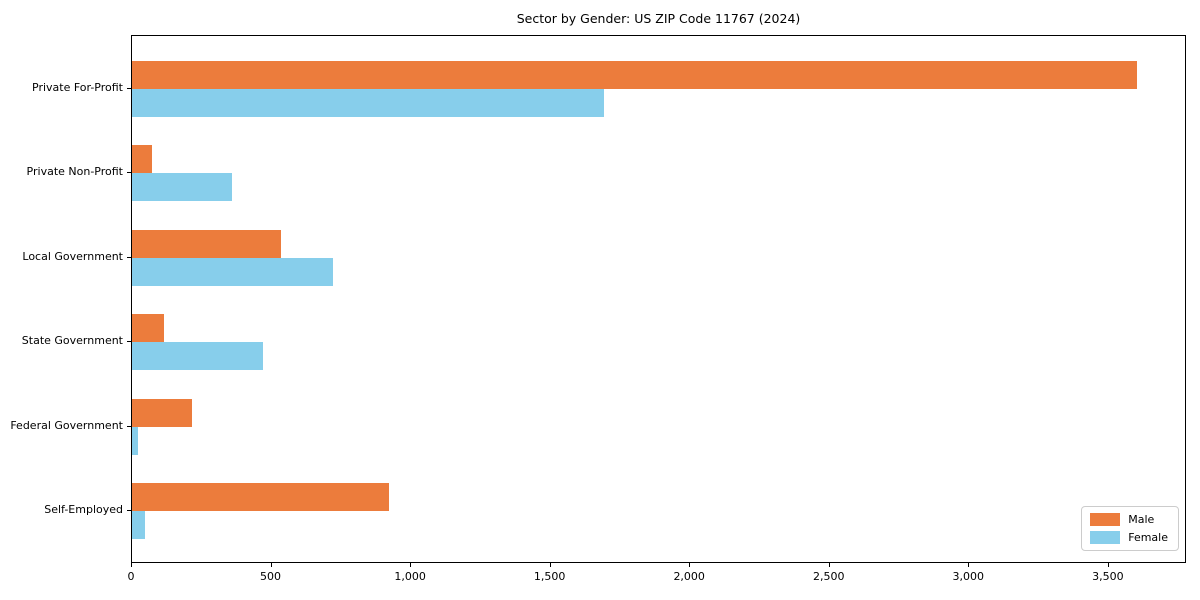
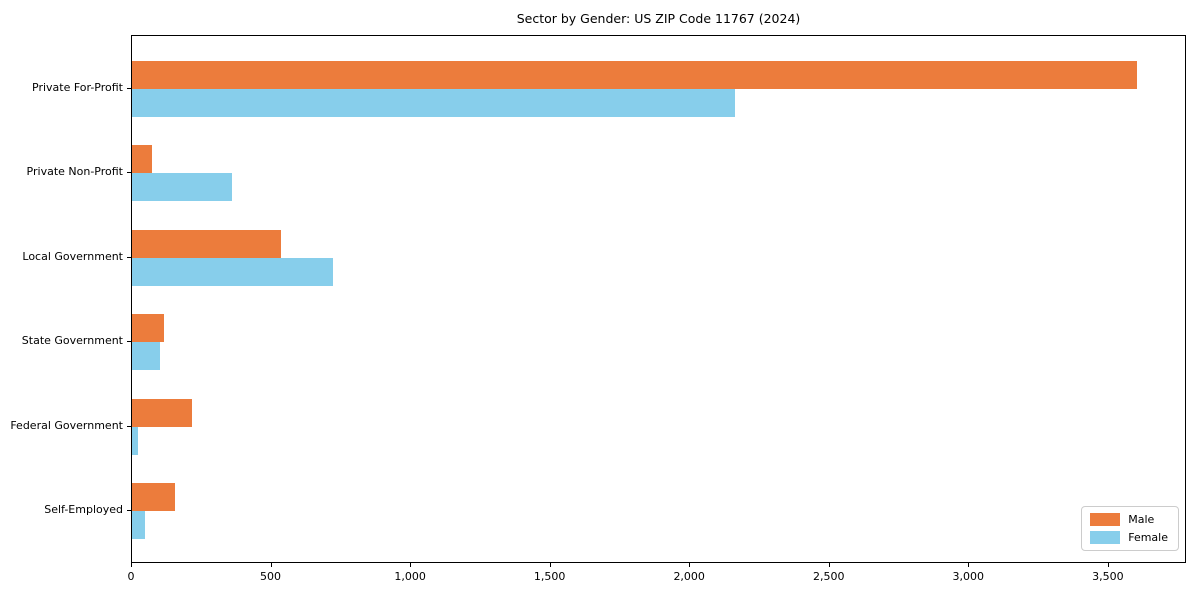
Female/Private For-Profit: 1690 -> 2160
Female/State Government: 470 -> 100
Male/Self-Employed: 920 -> 160
